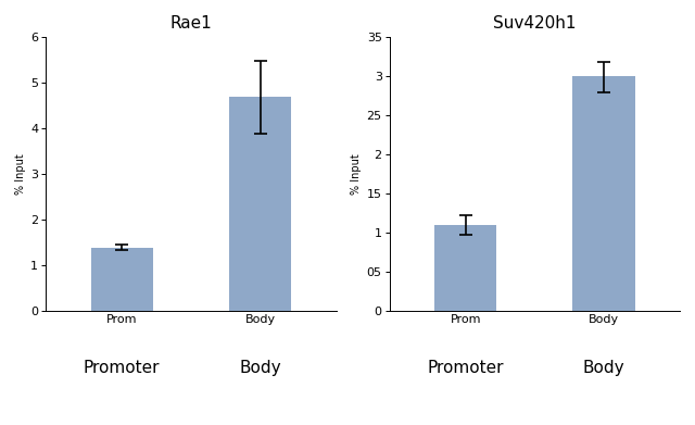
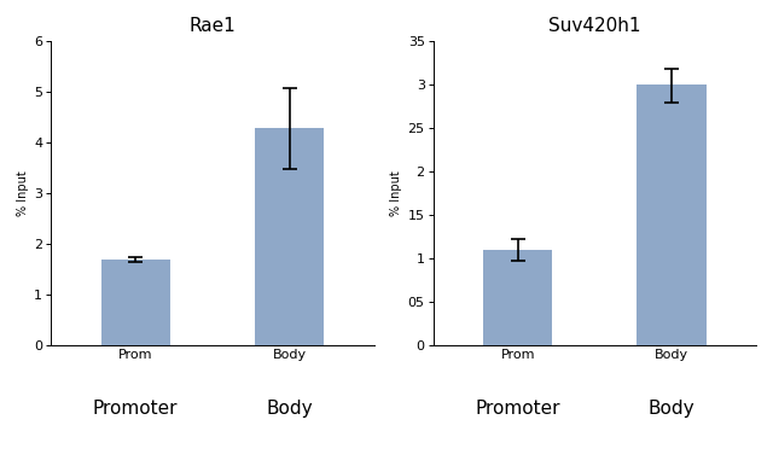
Rae1/Prom: 1.4 -> 1.7
Rae1/Body: 4.7 -> 4.3
